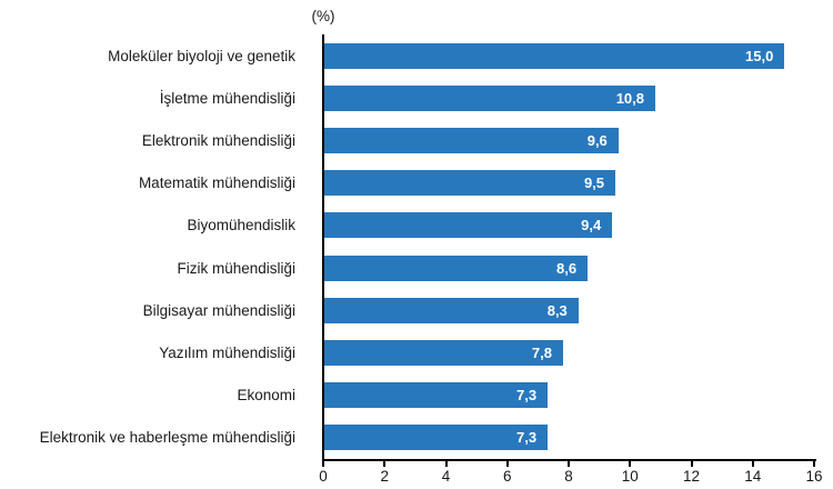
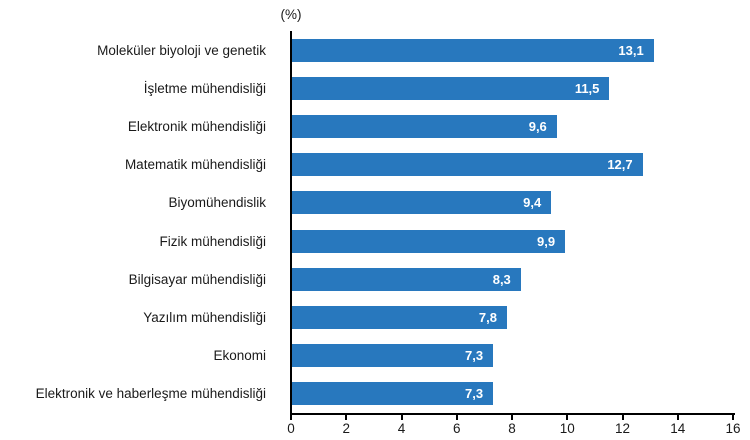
Moleküler biyoloji ve genetik: 15,0 -> 13,1
İşletme mühendisliği: 10,8 -> 11,5
Matematik mühendisliği: 9,5 -> 12,7
Fizik mühendisliği: 8,6 -> 9,9
